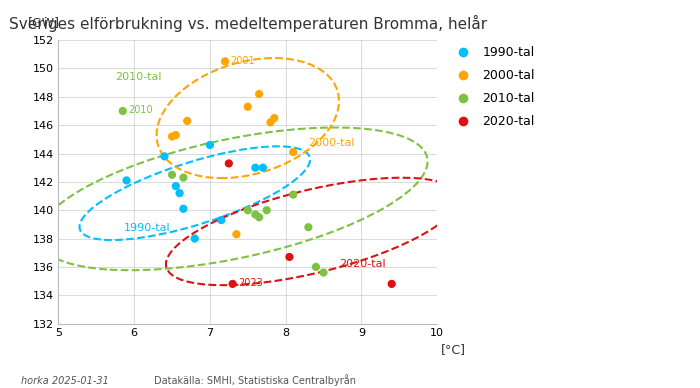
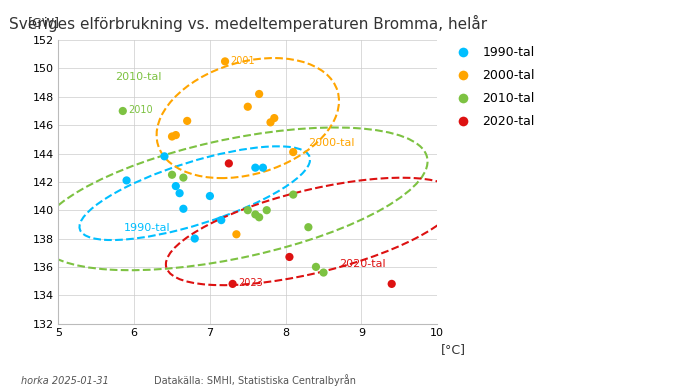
1990-tal/7: 144.6 -> 141.0
